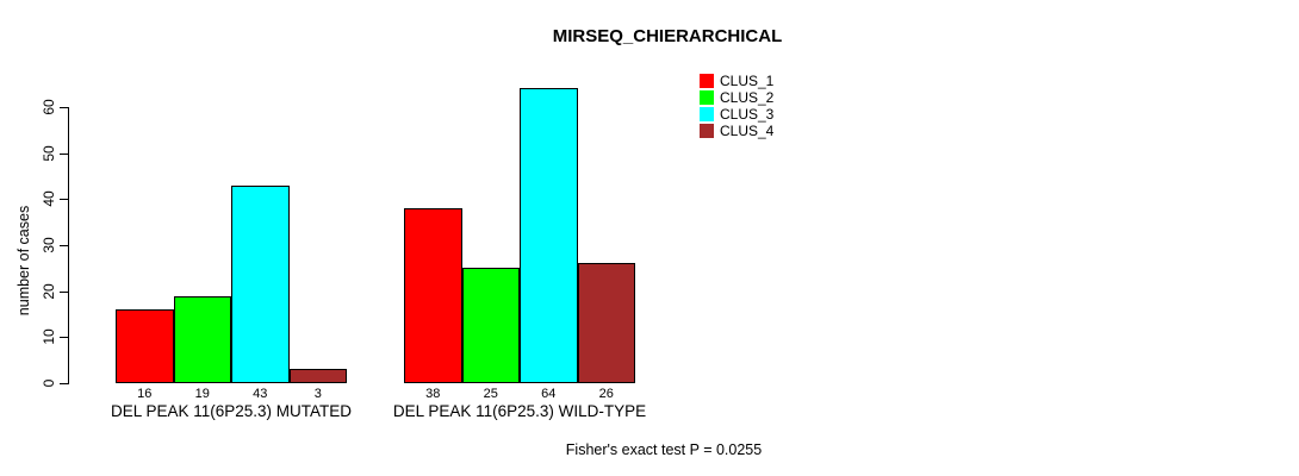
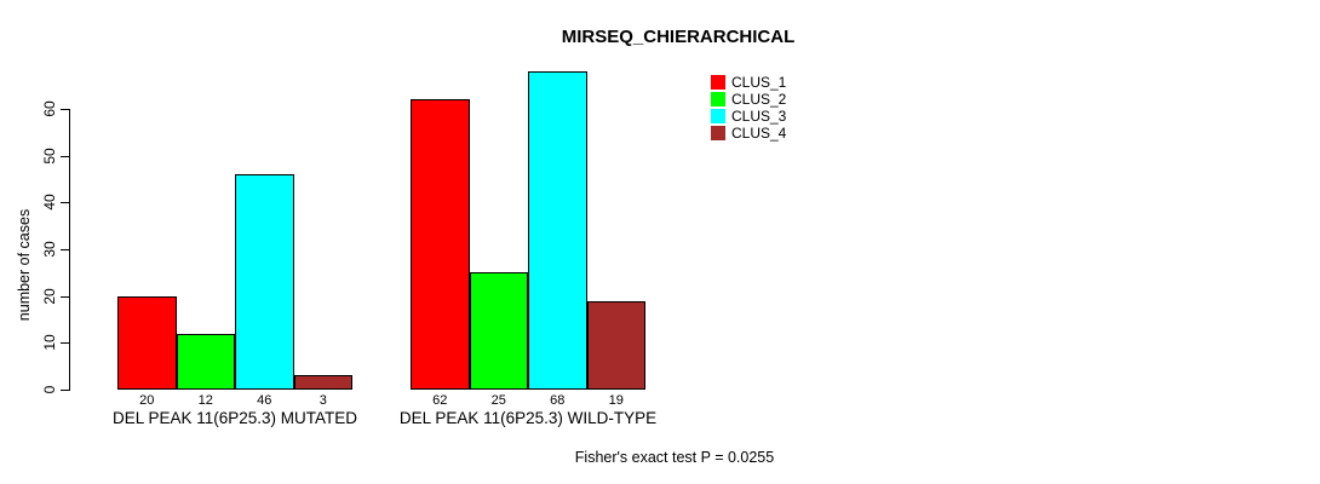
CLUS_1/DEL PEAK 11(6P25.3) MUTATED: 16 -> 20
CLUS_2/DEL PEAK 11(6P25.3) MUTATED: 19 -> 12
CLUS_3/DEL PEAK 11(6P25.3) MUTATED: 43 -> 46
CLUS_1/DEL PEAK 11(6P25.3) WILD-TYPE: 38 -> 62
CLUS_3/DEL PEAK 11(6P25.3) WILD-TYPE: 64 -> 68
CLUS_4/DEL PEAK 11(6P25.3) WILD-TYPE: 26 -> 19
